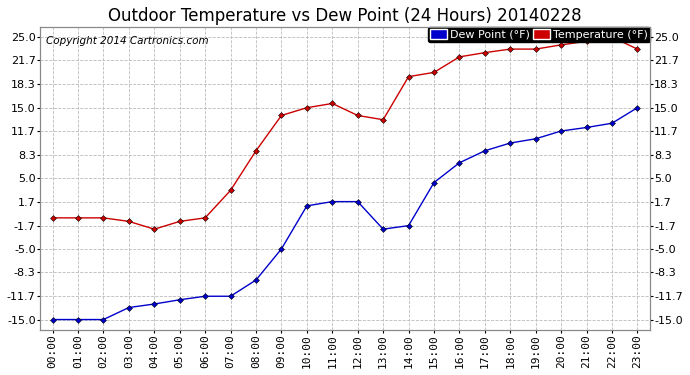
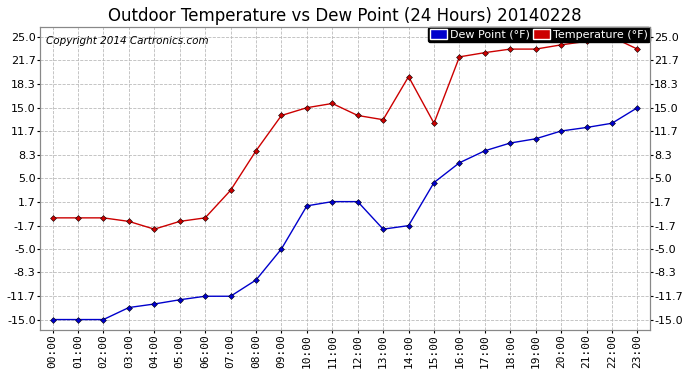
Temperature (°F)/15:00: 20.0 -> 12.8
